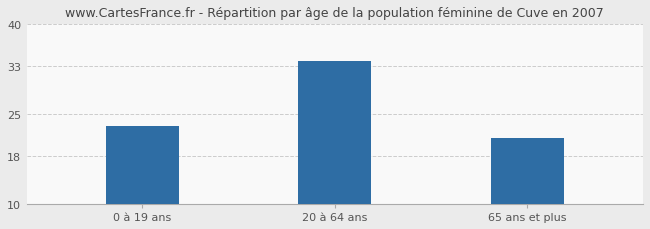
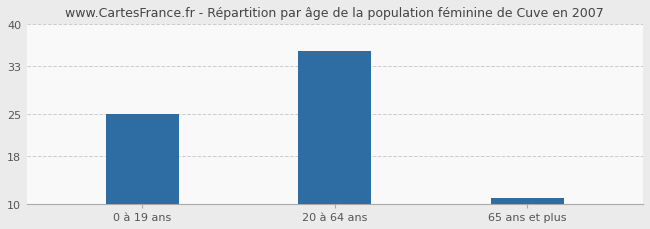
0 à 19 ans: 23.0 -> 25.0
20 à 64 ans: 33.8 -> 35.5
65 ans et plus: 21.0 -> 11.0
